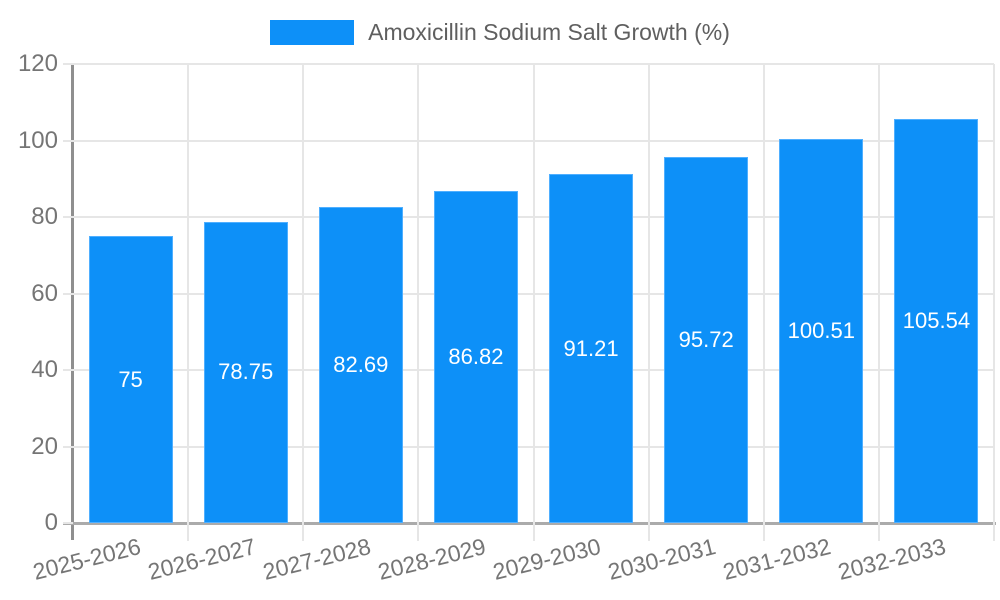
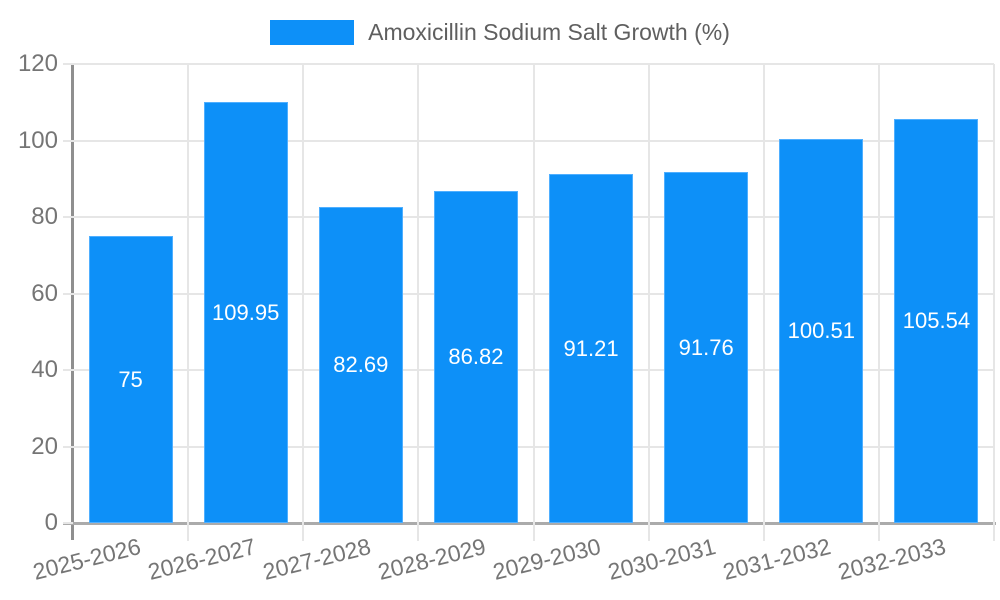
2026-2027: 78.75 -> 109.95
2030-2031: 95.72 -> 91.76
